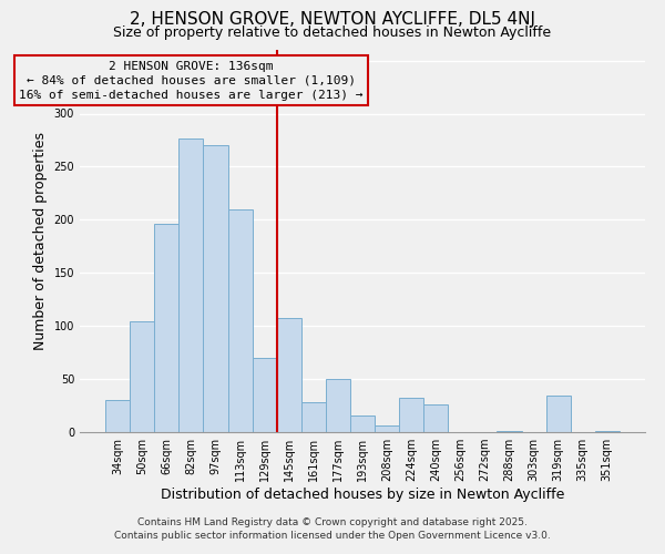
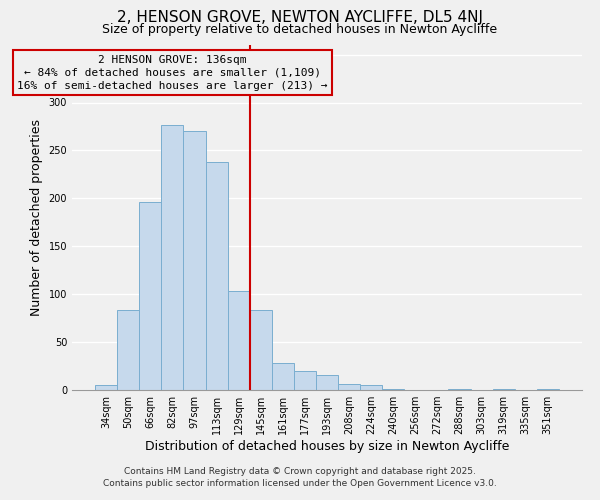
34sqm: 30 -> 5
50sqm: 104 -> 83
113sqm: 210 -> 238
129sqm: 70 -> 103
145sqm: 108 -> 83
177sqm: 50 -> 20
224sqm: 32 -> 5
240sqm: 26 -> 1
319sqm: 34 -> 1
